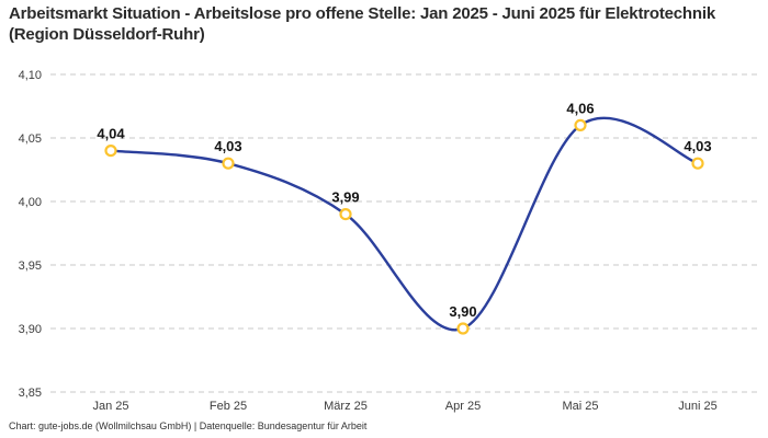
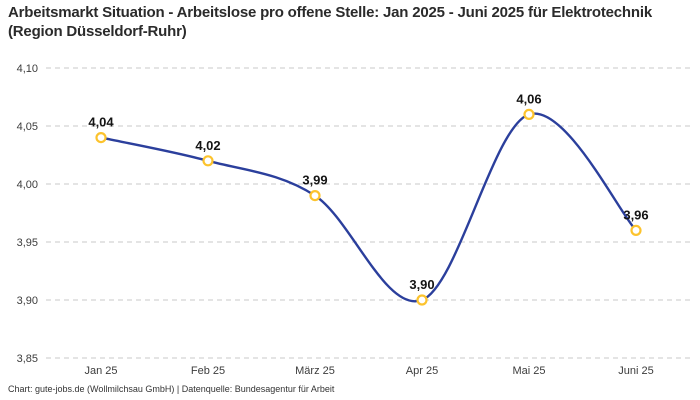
Feb 25: 4,03 -> 4,02
Juni 25: 4,03 -> 3,96
